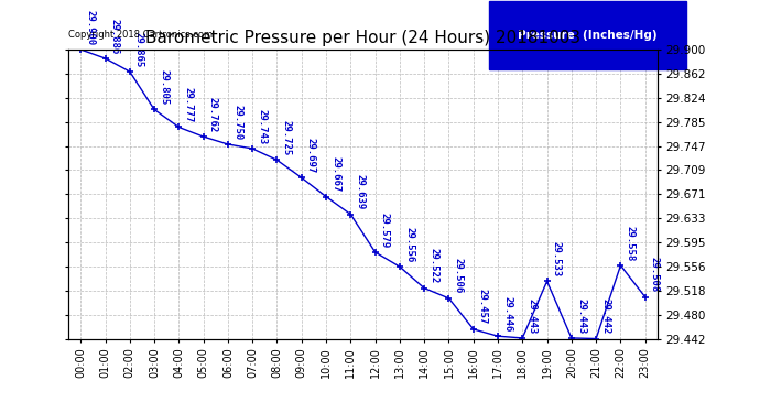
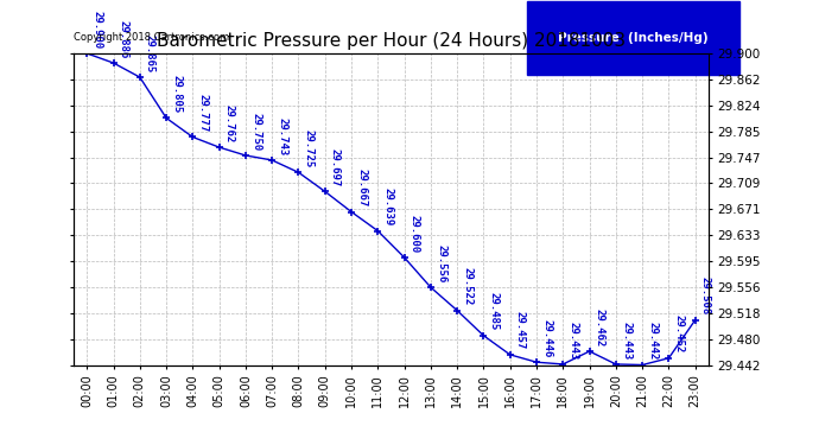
12:00: 29.579 -> 29.600
15:00: 29.506 -> 29.485
19:00: 29.533 -> 29.462
22:00: 29.558 -> 29.452
